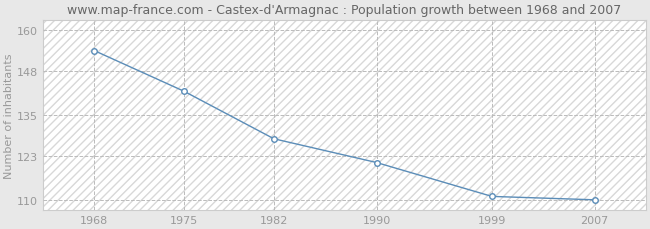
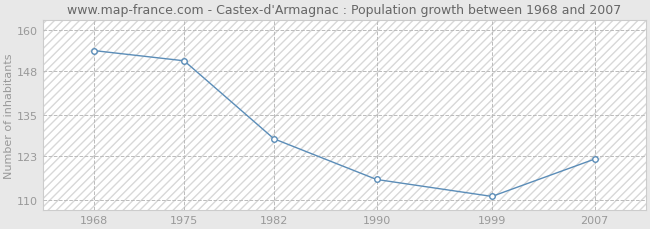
1975: 142 -> 151
1990: 121 -> 116
2007: 110 -> 122
